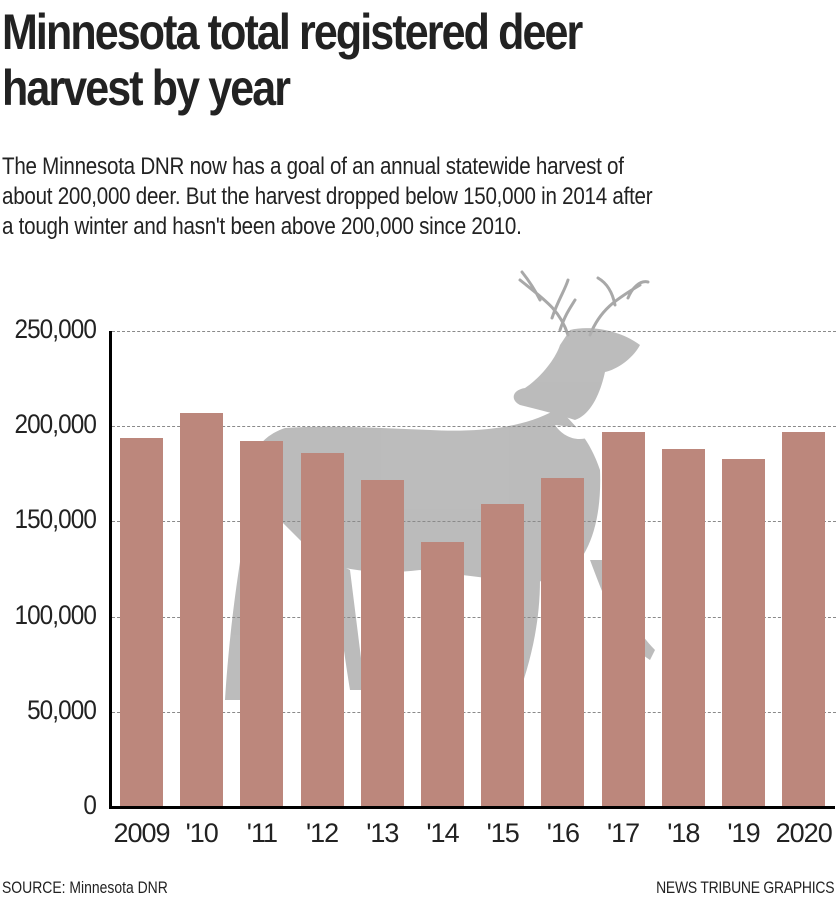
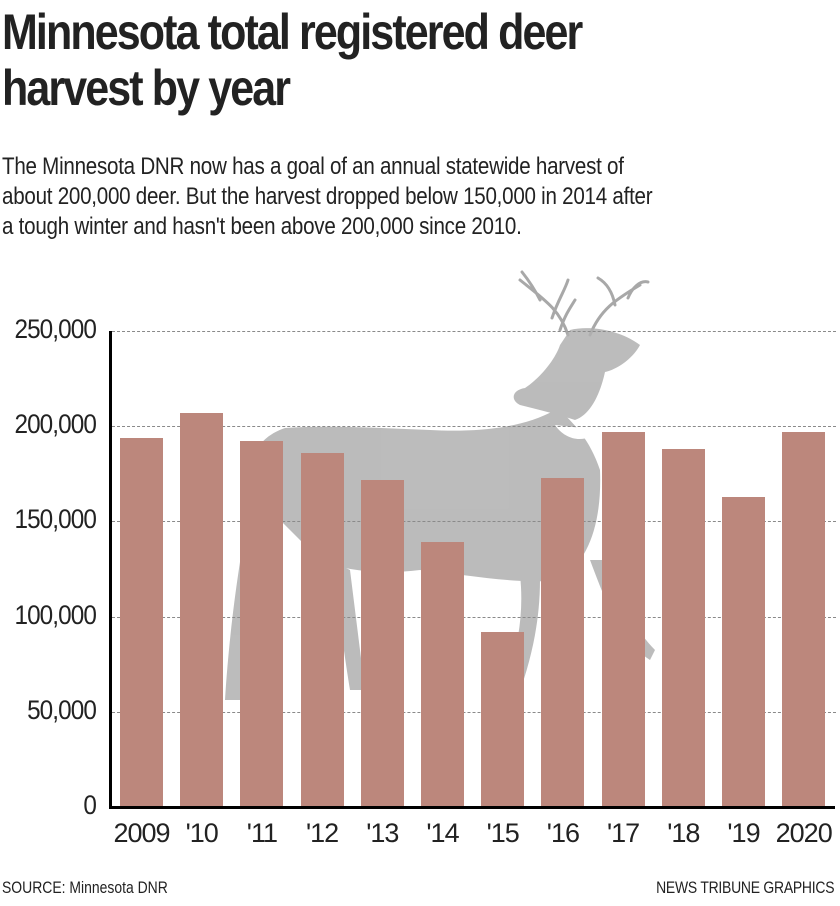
'15: 159000 -> 92000
'19: 183000 -> 163000
